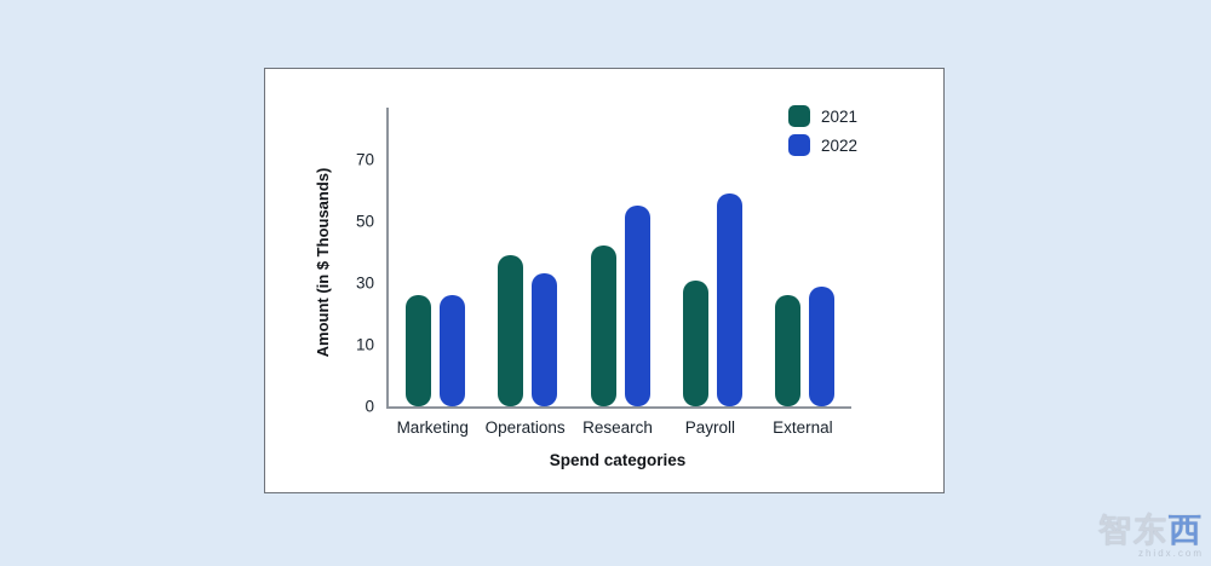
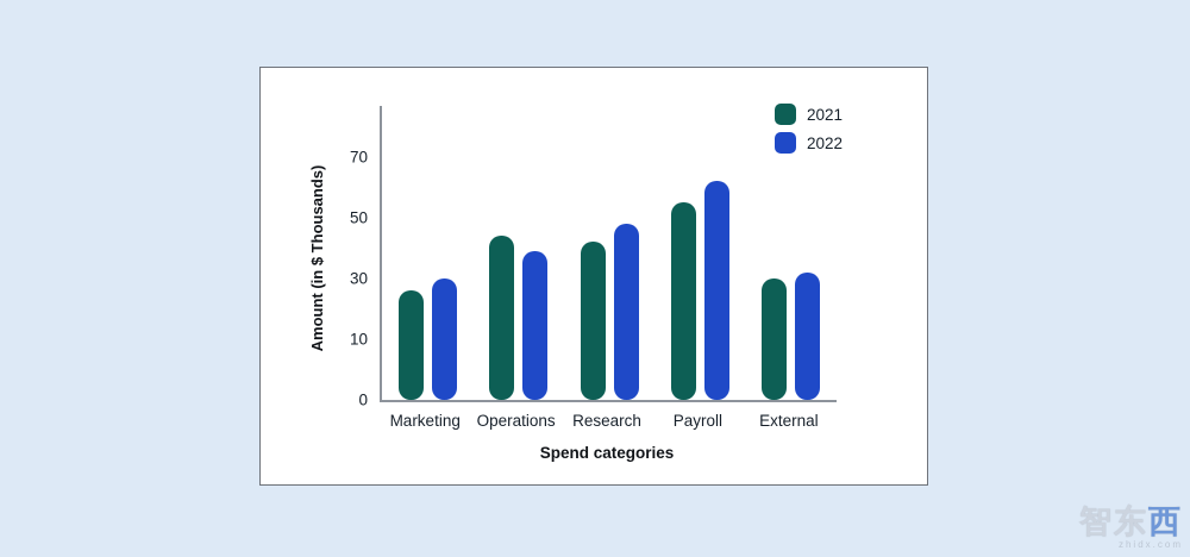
2022/Marketing: 26 -> 30
2021/Operations: 39 -> 44
2022/Operations: 33 -> 39
2022/Research: 55 -> 48
2021/Payroll: 31 -> 55
2022/Payroll: 59 -> 62
2021/External: 26 -> 30
2022/External: 29 -> 32
